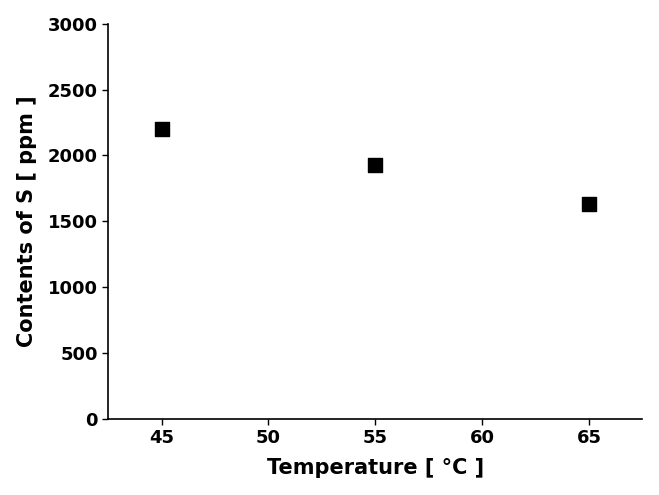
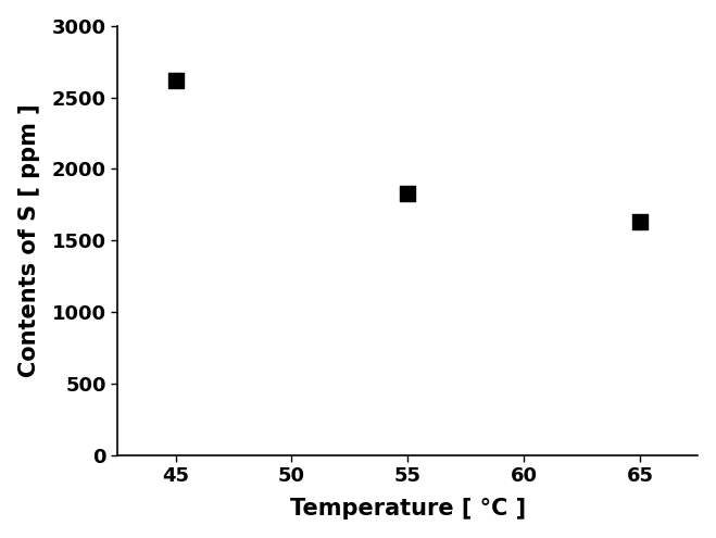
45: 2200 -> 2620
55: 1930 -> 1830
